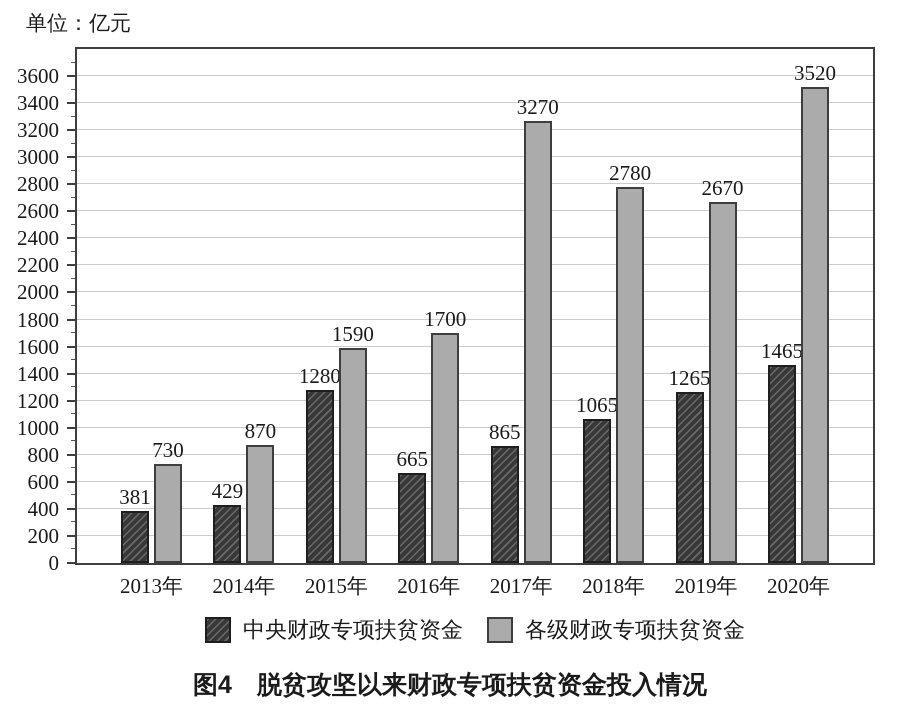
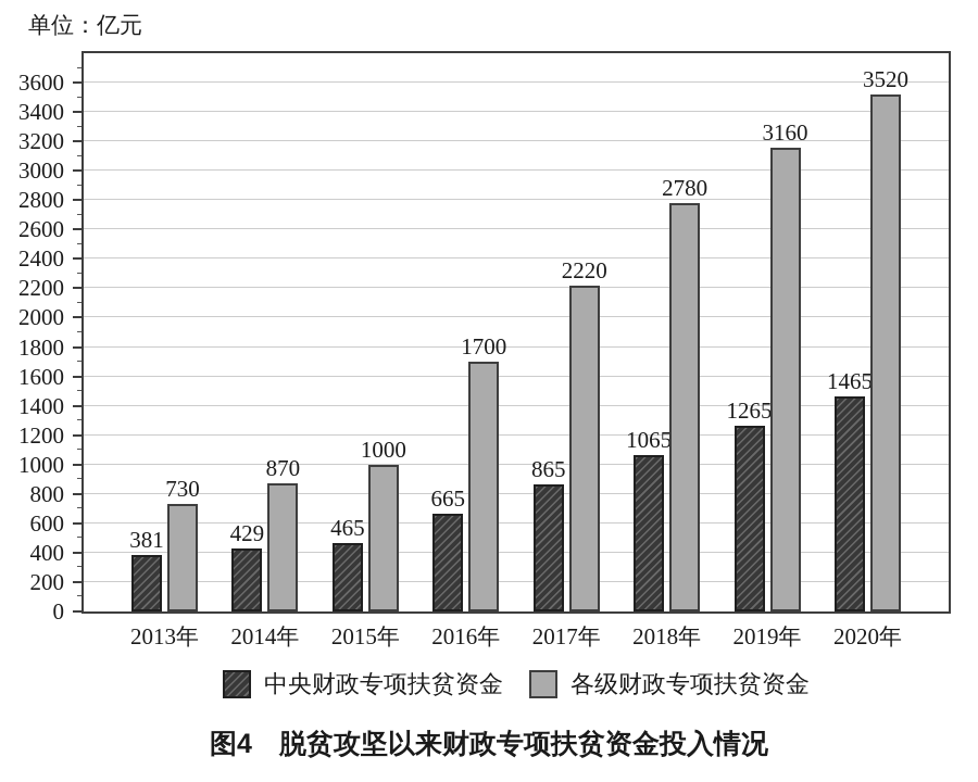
中央财政专项扶贫资金/2015年: 1280 -> 465
各级财政专项扶贫资金/2015年: 1590 -> 1000
各级财政专项扶贫资金/2017年: 3270 -> 2220
各级财政专项扶贫资金/2019年: 2670 -> 3160
